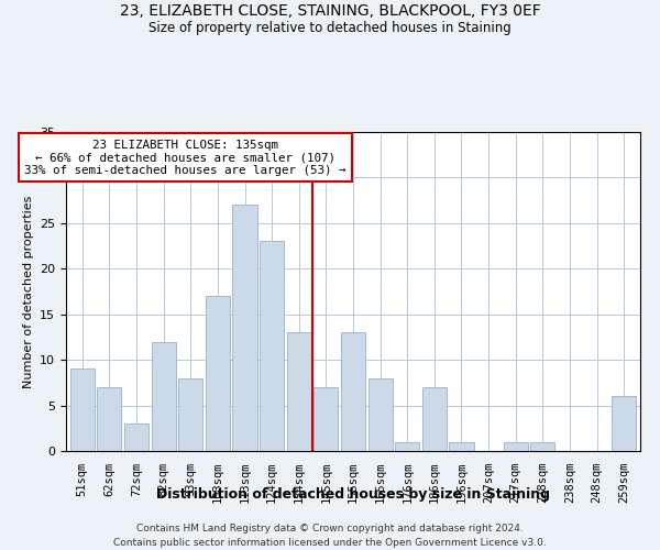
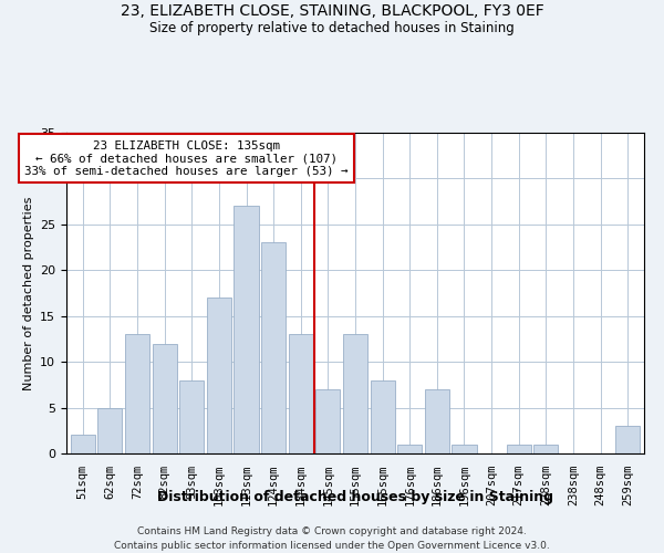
51sqm: 9 -> 2
62sqm: 7 -> 5
72sqm: 3 -> 13
259sqm: 6 -> 3
